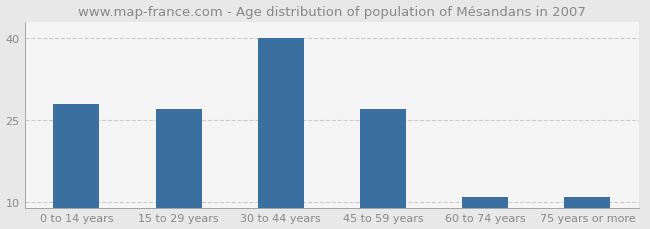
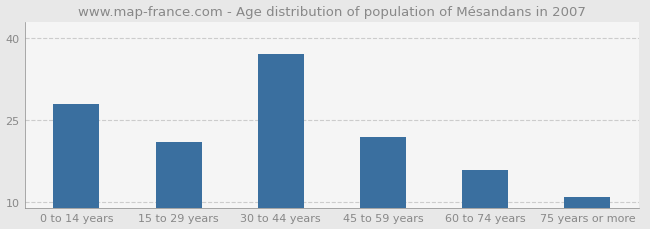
15 to 29 years: 27 -> 21
30 to 44 years: 40 -> 37
45 to 59 years: 27 -> 22
60 to 74 years: 11 -> 16
